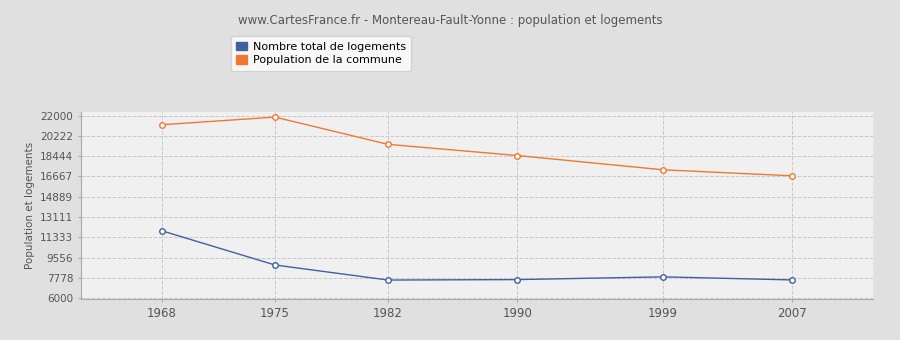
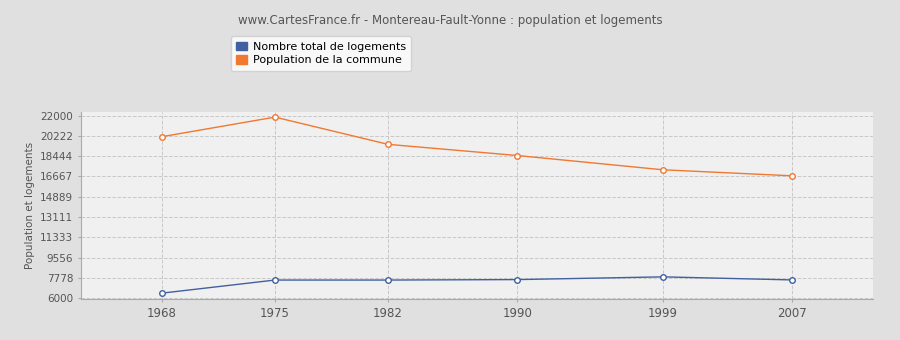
Population de la commune/1968: 21200 -> 20200
Nombre total de logements/1968: 11900 -> 6400
Nombre total de logements/1975: 8900 -> 7600
